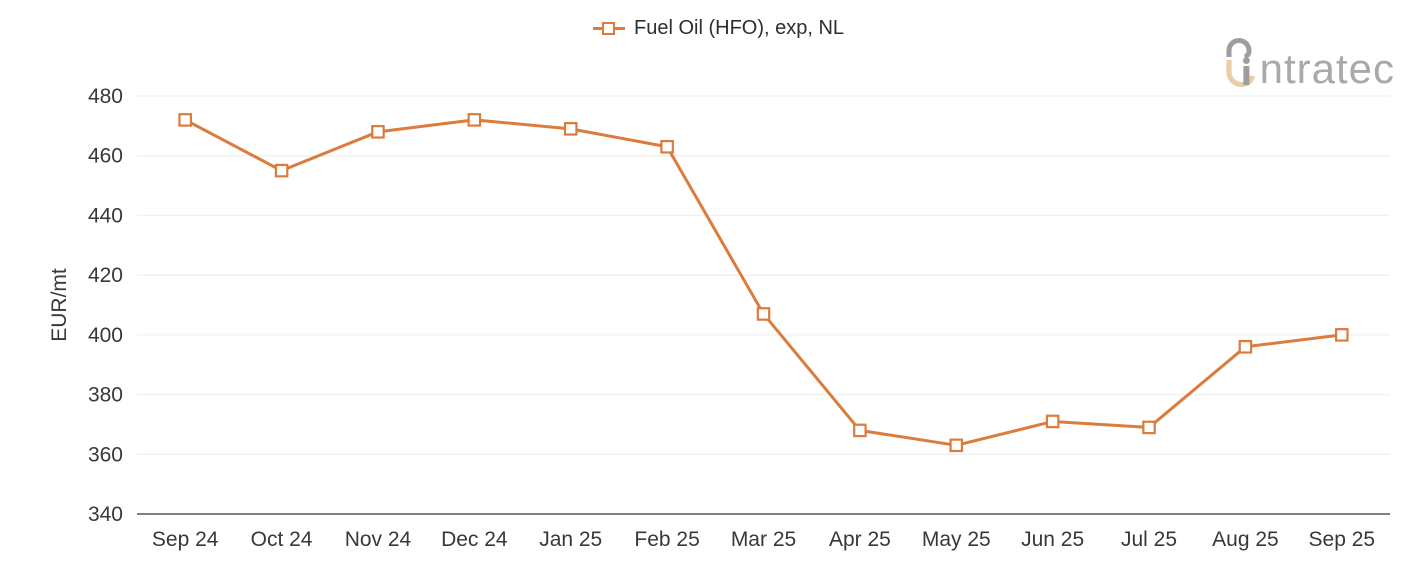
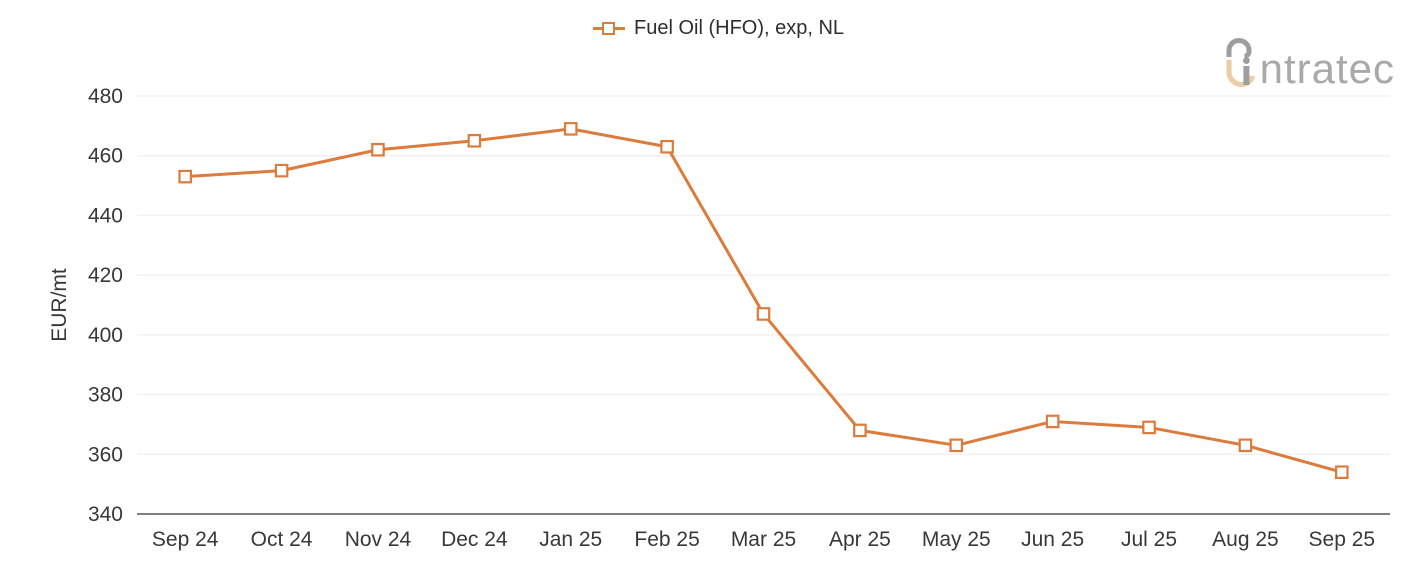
Sep 24: 472 -> 453
Nov 24: 468 -> 462
Dec 24: 472 -> 465
Aug 25: 396 -> 363
Sep 25: 400 -> 354
